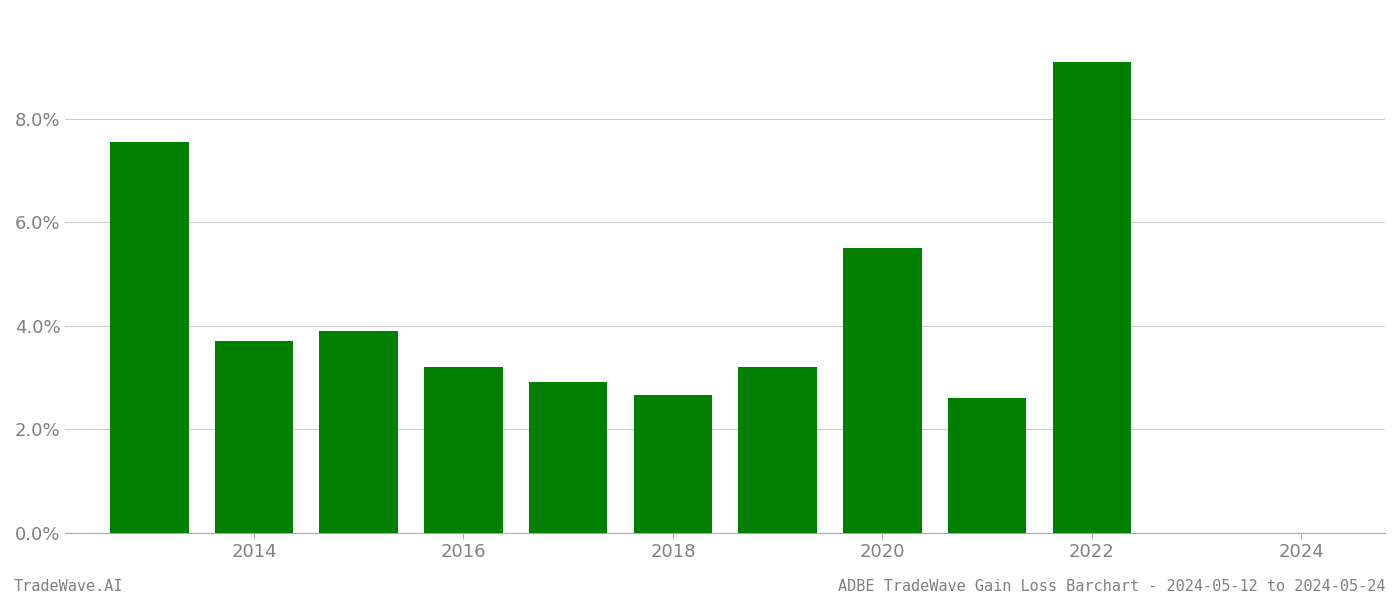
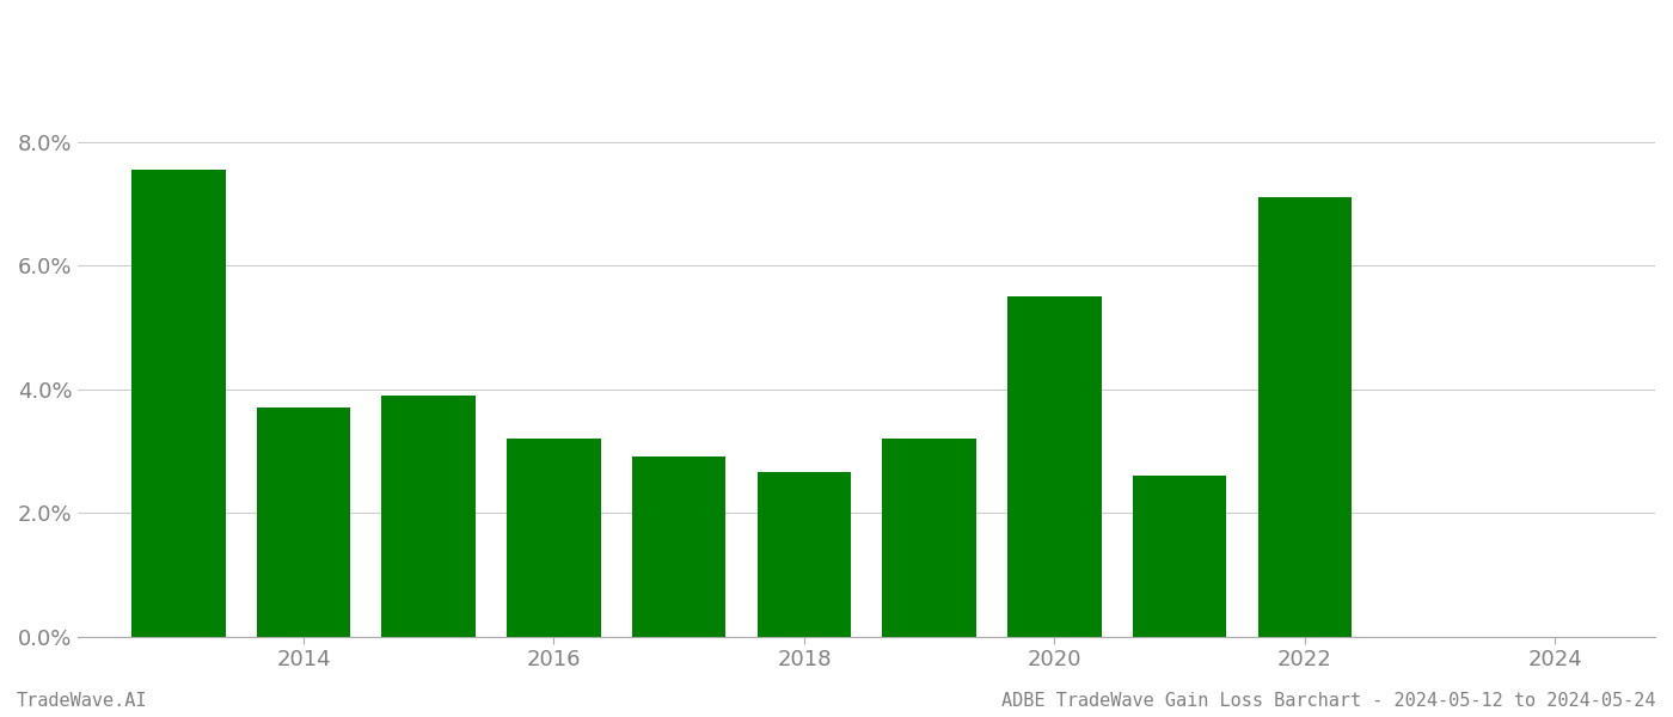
2022: 9.10% -> 7.10%
